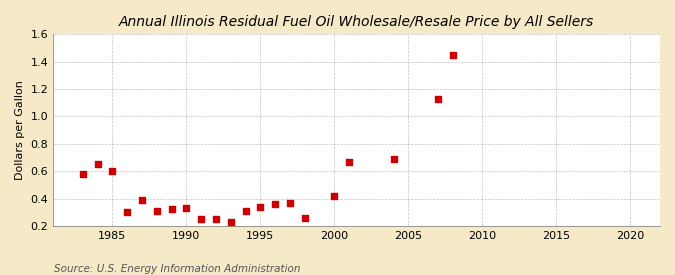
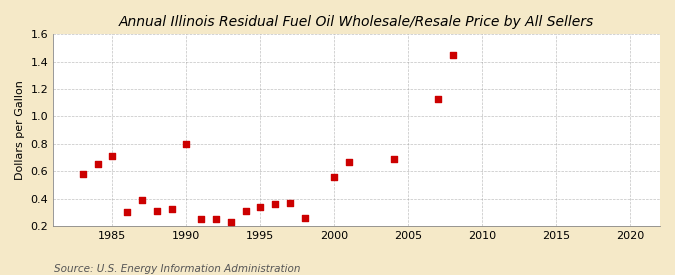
1985: 0.60 -> 0.71
1990: 0.33 -> 0.80
2000: 0.42 -> 0.56
